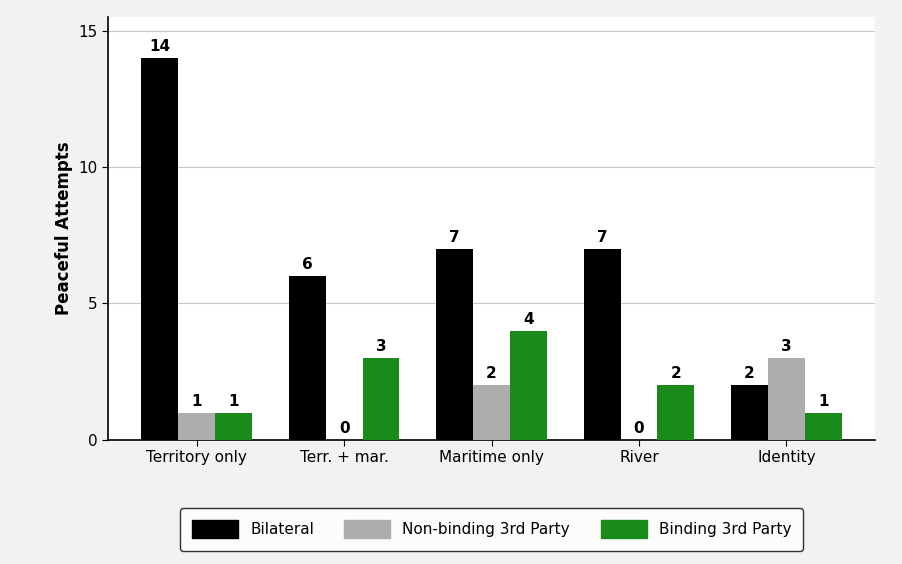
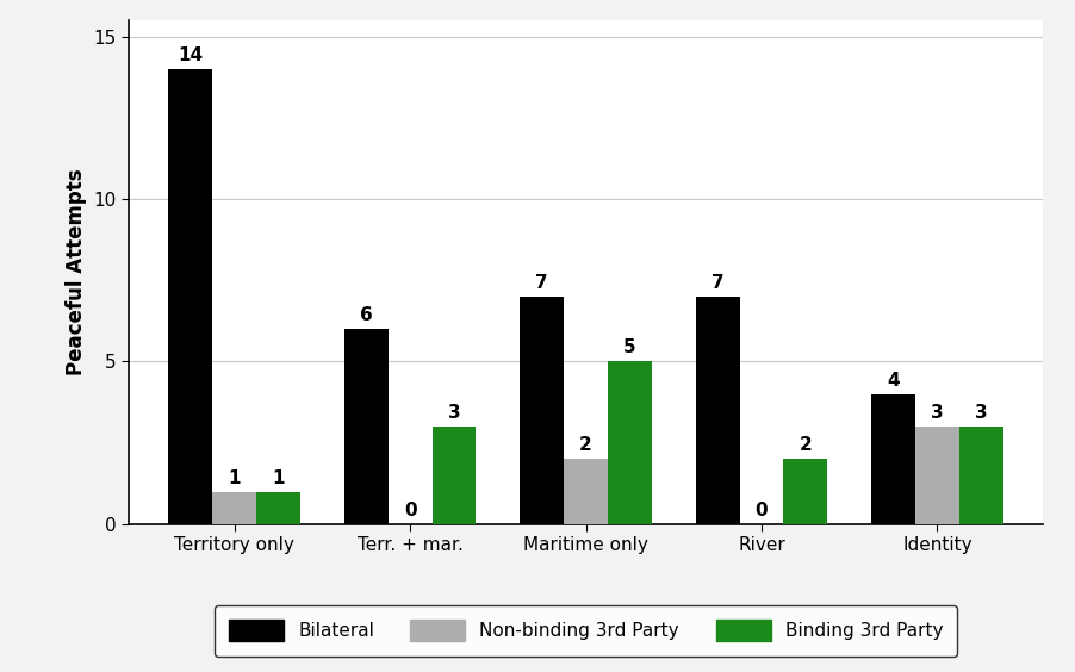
Binding 3rd Party/Maritime only: 4 -> 5
Bilateral/Identity: 2 -> 4
Binding 3rd Party/Identity: 1 -> 3
